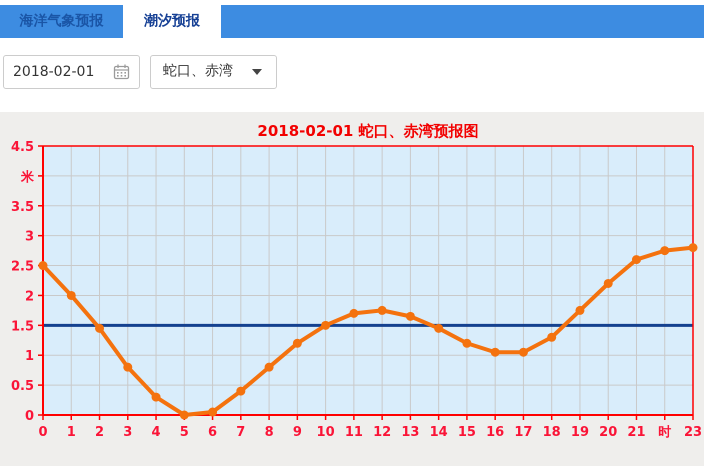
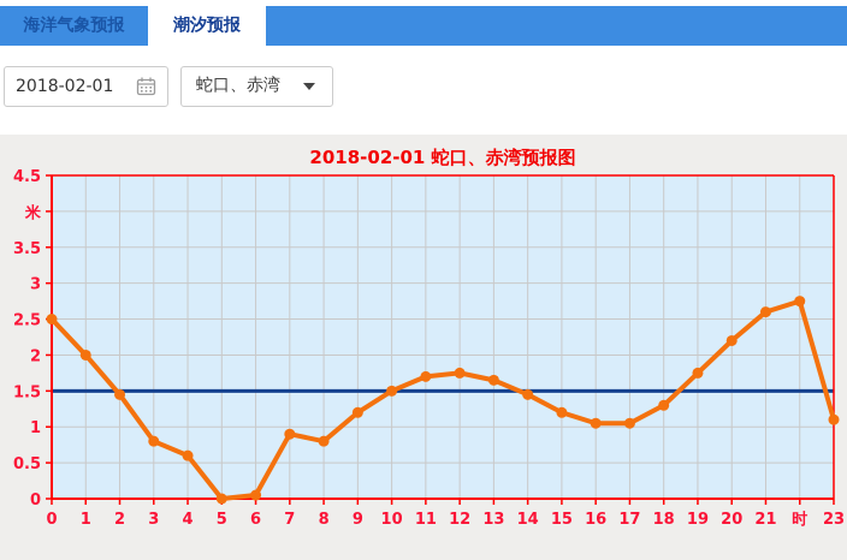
4: 0.3 -> 0.6
7: 0.4 -> 0.9
23: 2.8 -> 1.1
